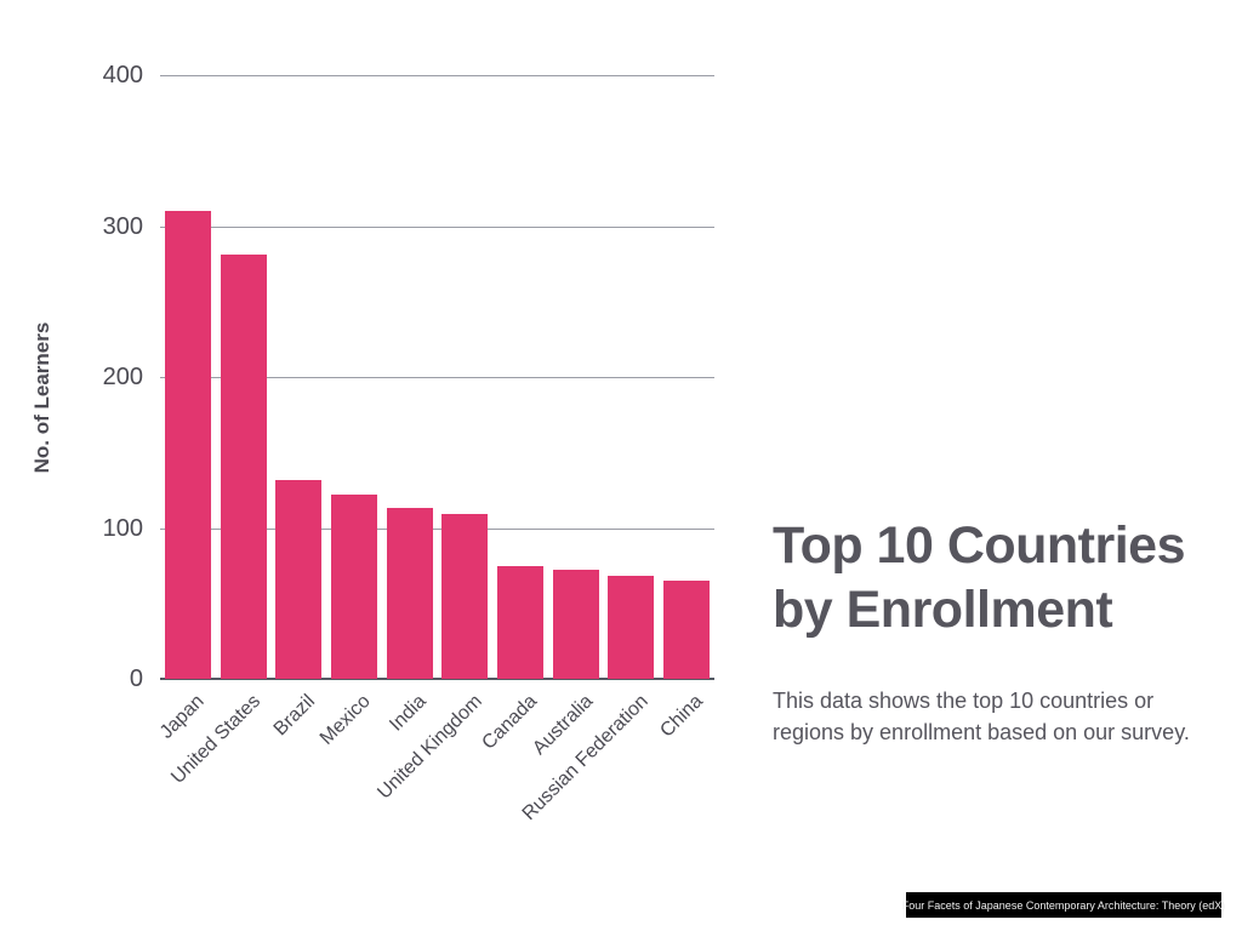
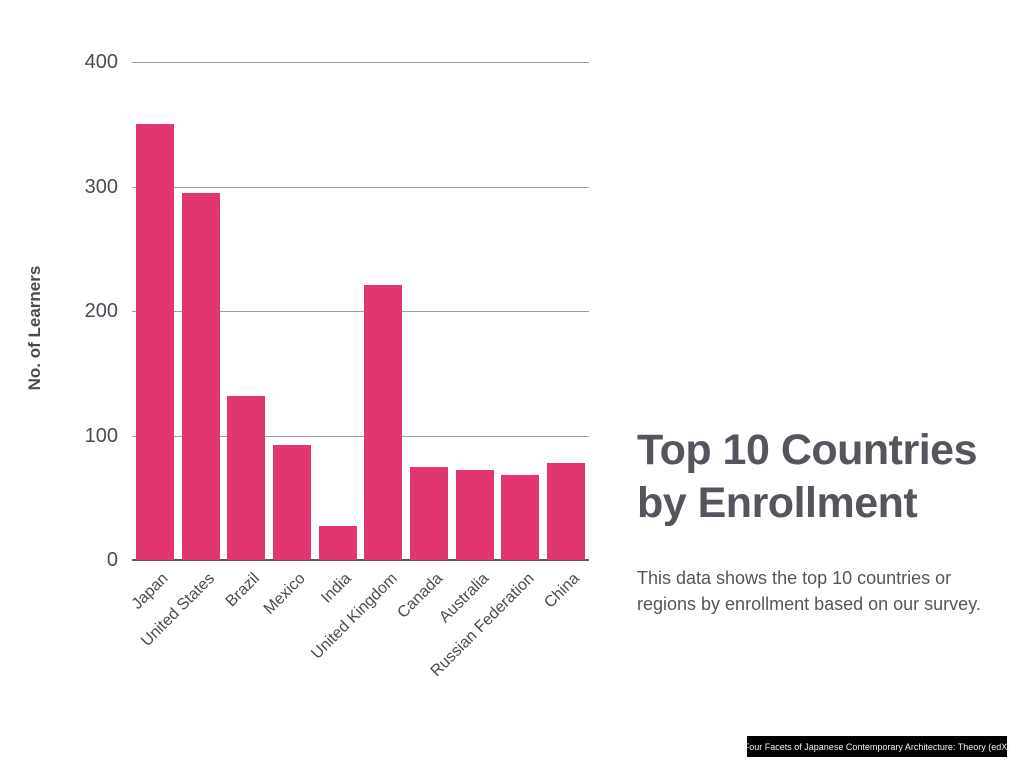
Japan: 310 -> 350
United States: 281 -> 295
Mexico: 122 -> 92
India: 113 -> 27
United Kingdom: 109 -> 221
China: 65 -> 78
